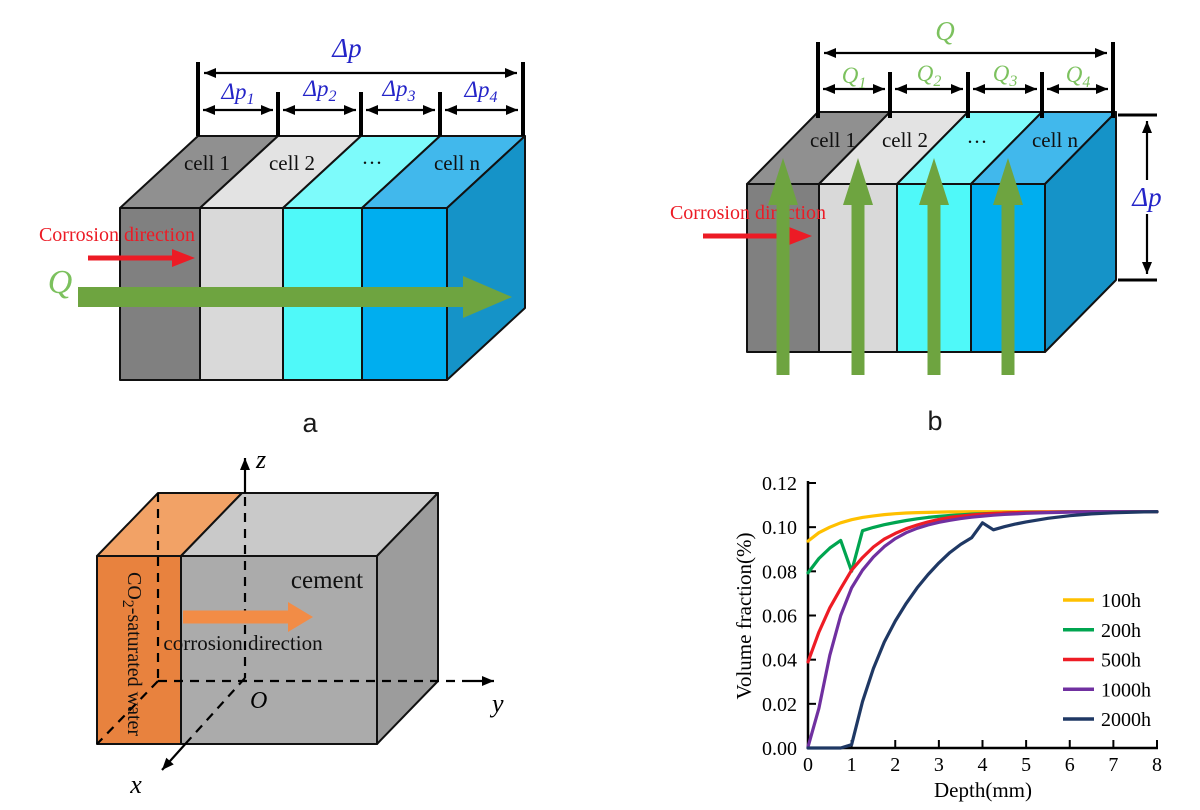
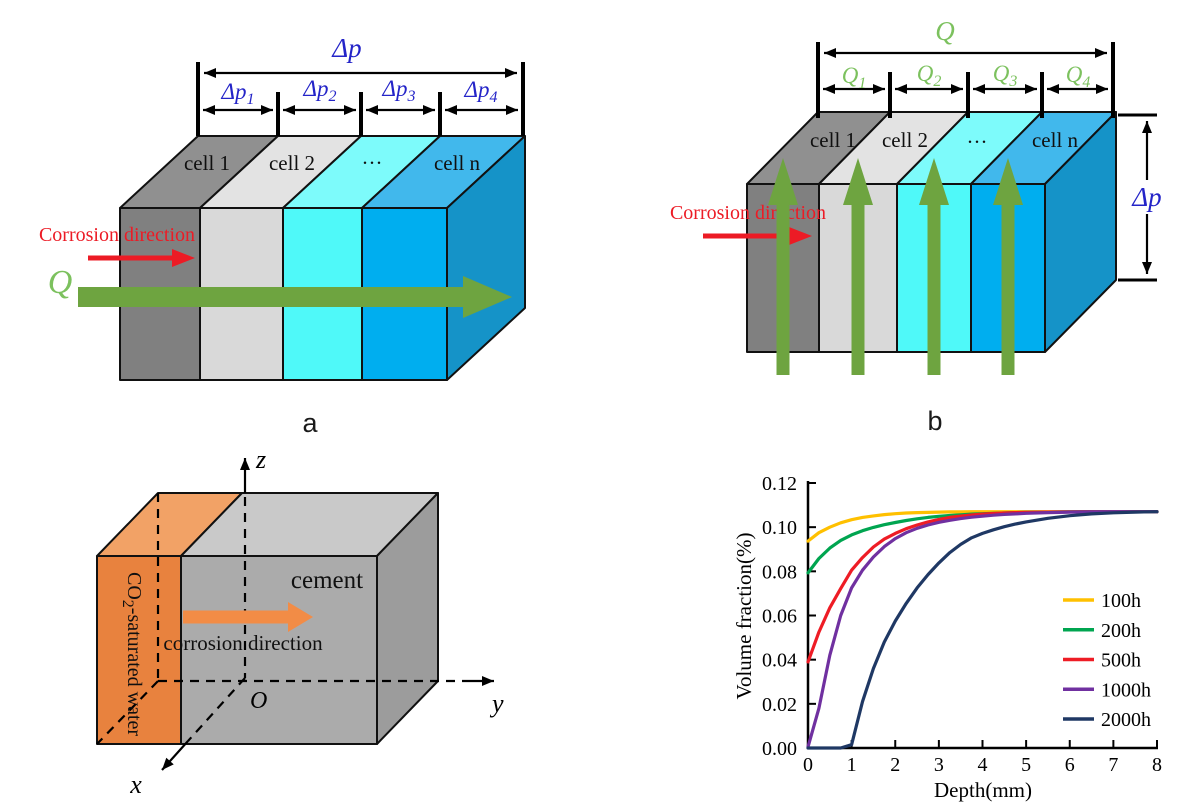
200h/1: 0.080 -> 0.097
2000h/4: 0.102 -> 0.097
